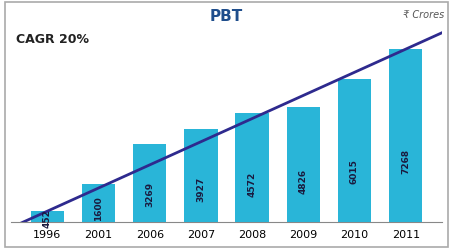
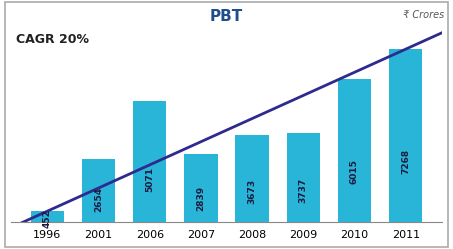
2001: 1600 -> 2654
2006: 3269 -> 5071
2007: 3927 -> 2839
2008: 4572 -> 3673
2009: 4826 -> 3737
